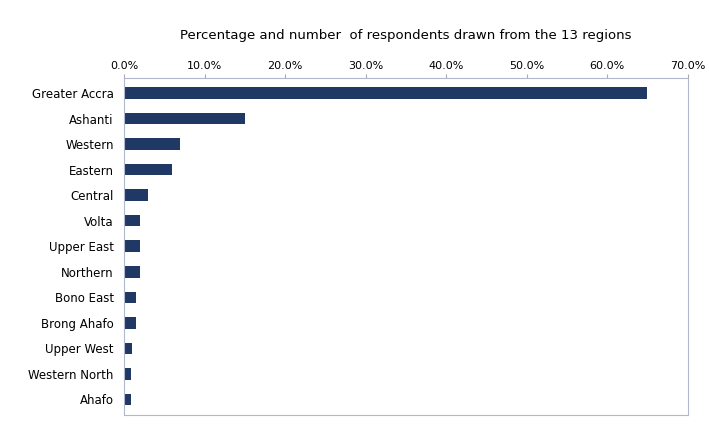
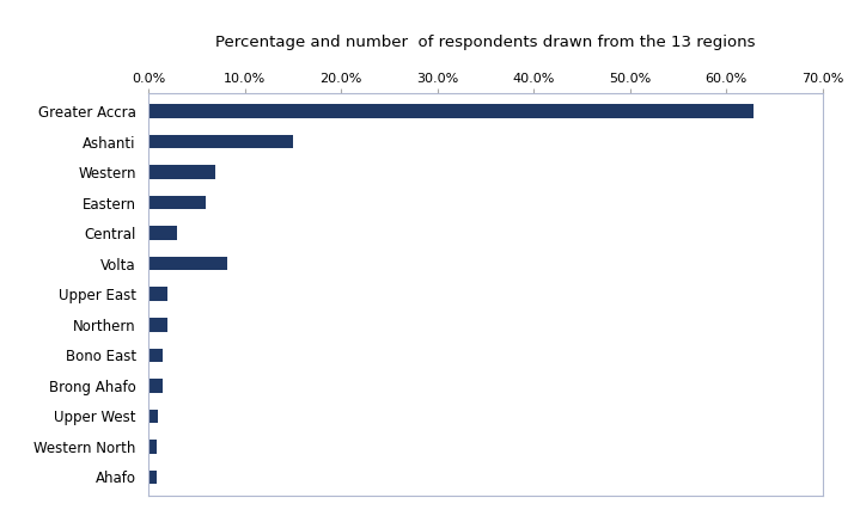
Greater Accra: 65.0% -> 62.8%
Volta: 2.0% -> 8.2%
